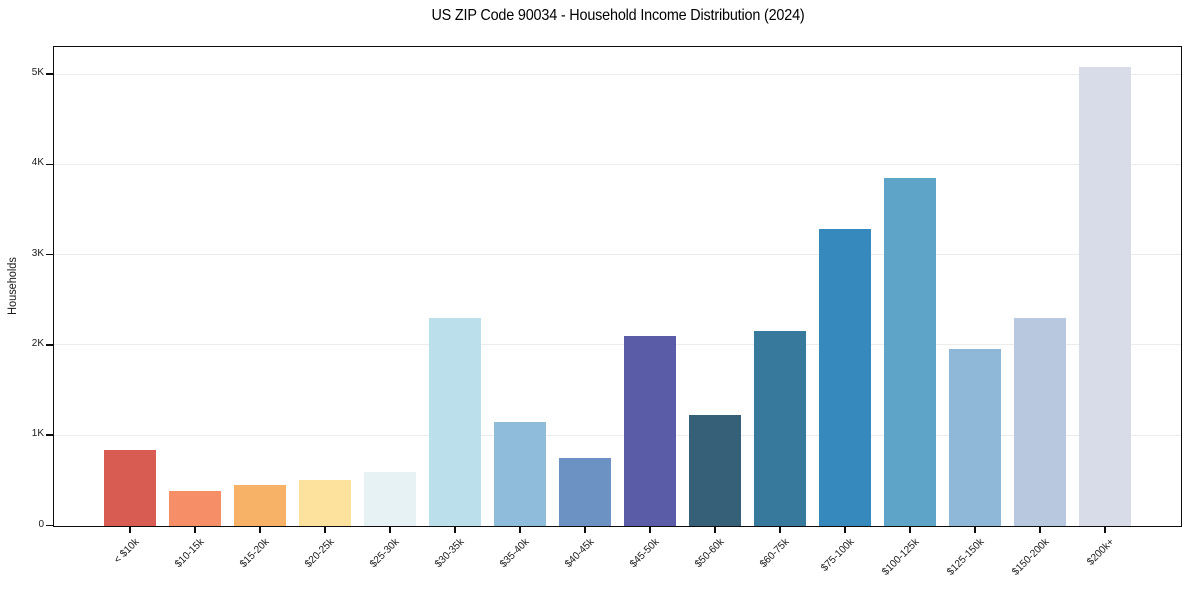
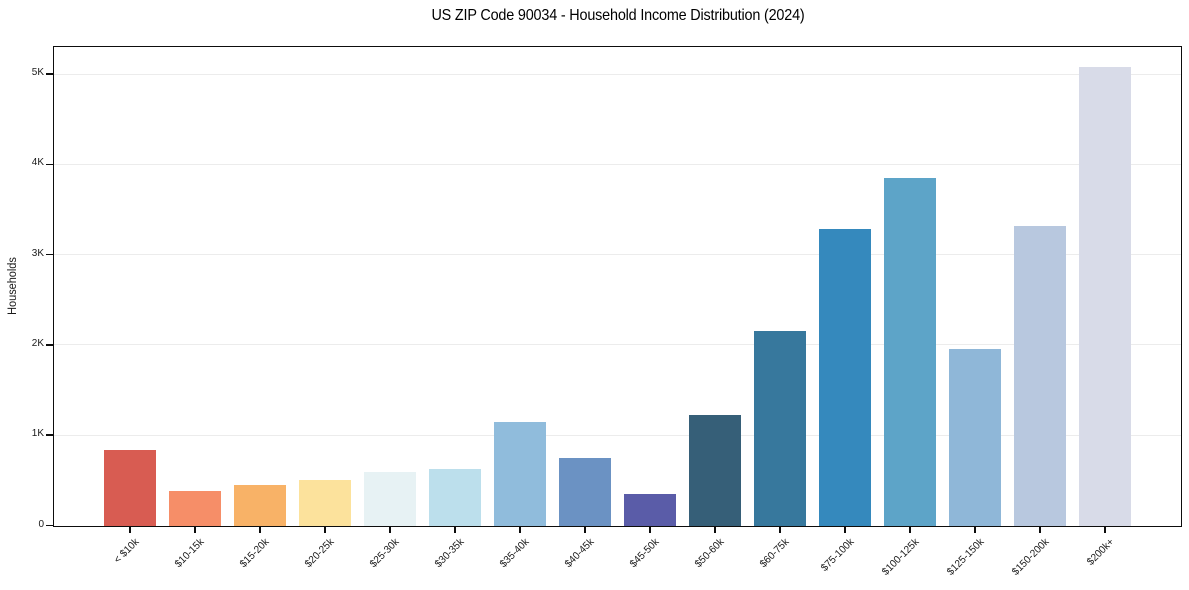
$30-35k: 2.3K -> 0.6K
$45-50k: 2.1K -> 0.4K
$150-200k: 2.3K -> 3.3K
